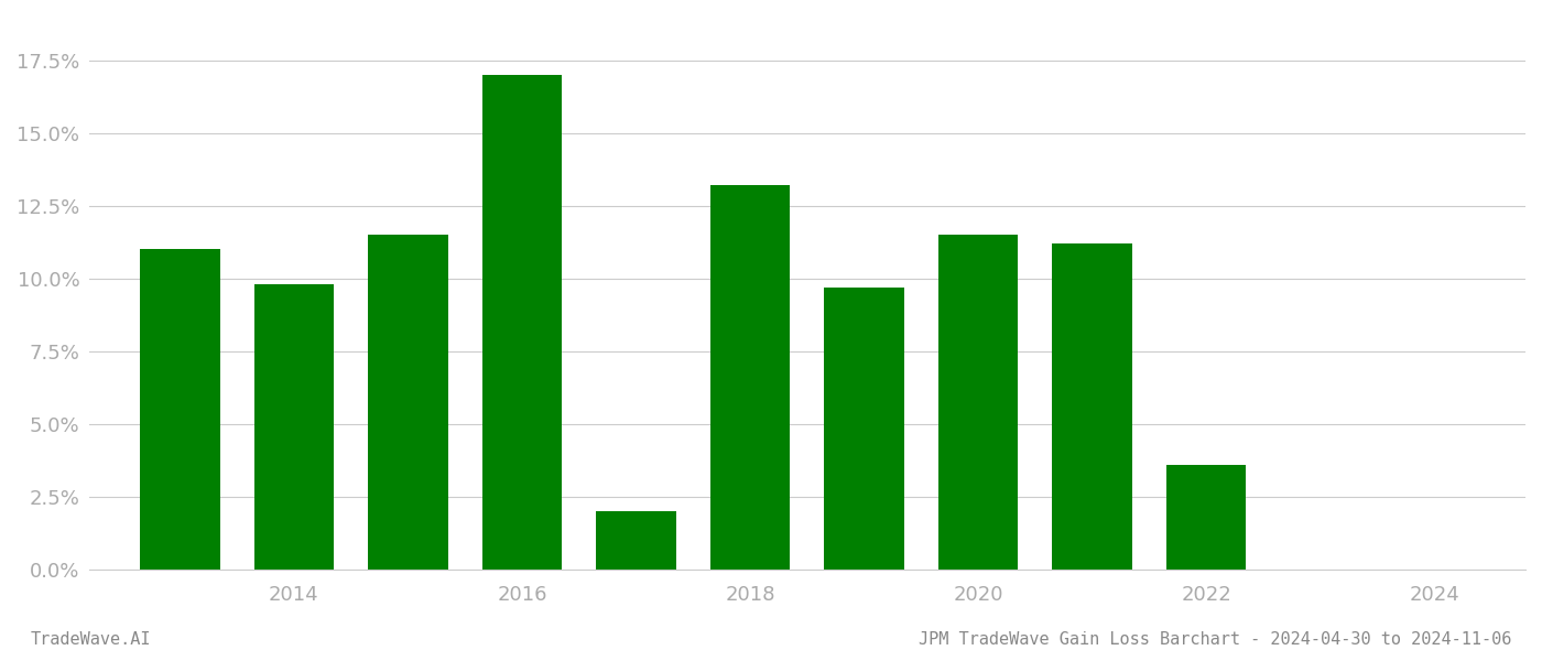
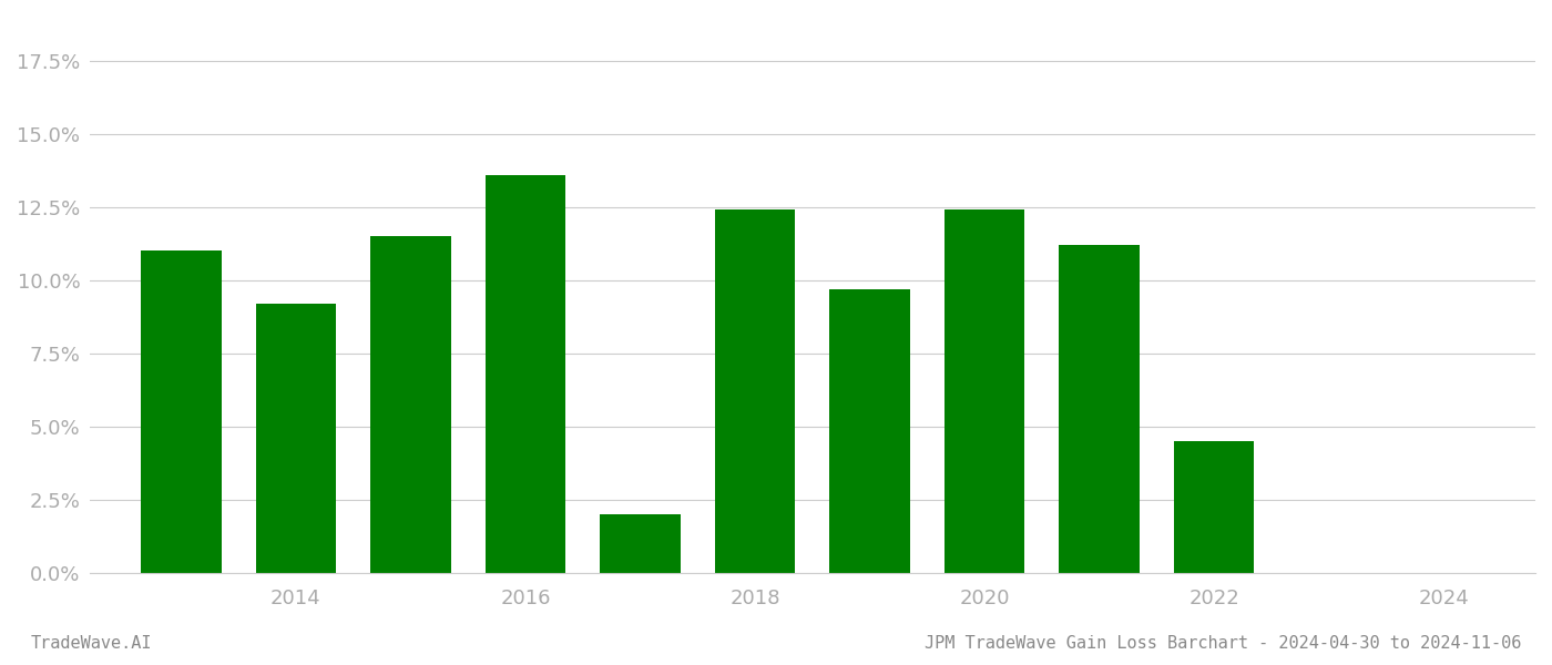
2014: 9.8% -> 9.2%
2016: 17.0% -> 13.6%
2018: 13.2% -> 12.4%
2020: 11.5% -> 12.4%
2022: 3.6% -> 4.5%
